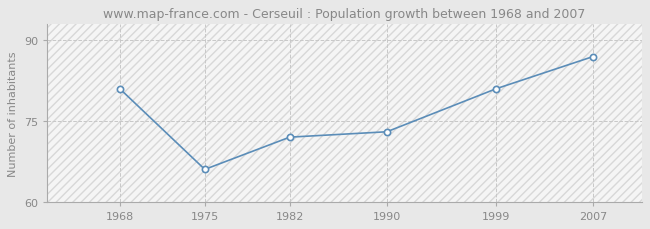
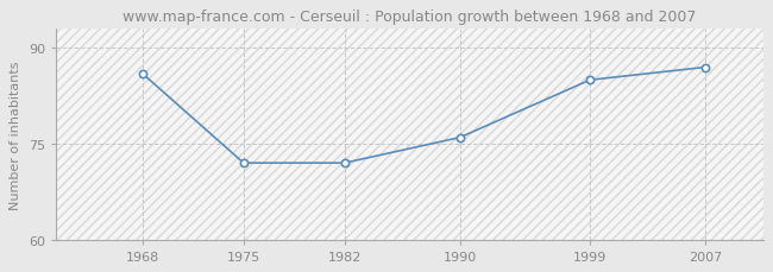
1968: 81 -> 86
1975: 66 -> 72
1990: 73 -> 76
1999: 81 -> 85
